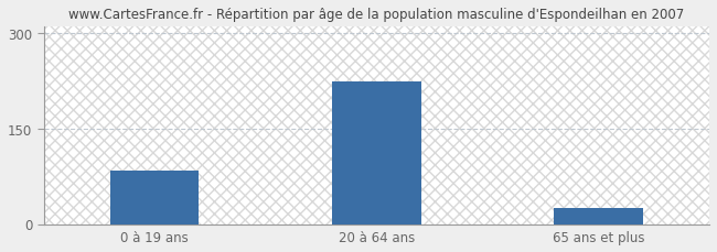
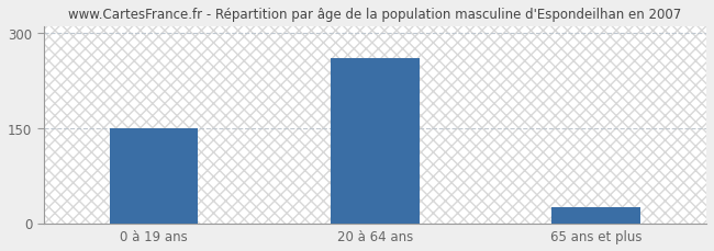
0 à 19 ans: 84 -> 150
20 à 64 ans: 224 -> 260
